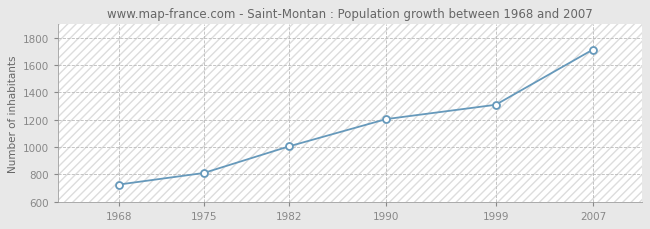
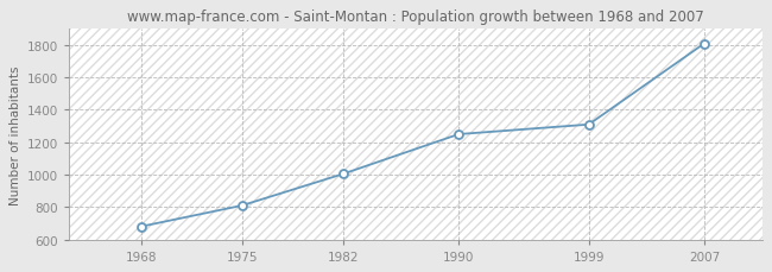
1968: 720 -> 680
1990: 1200 -> 1250
2007: 1720 -> 1810
